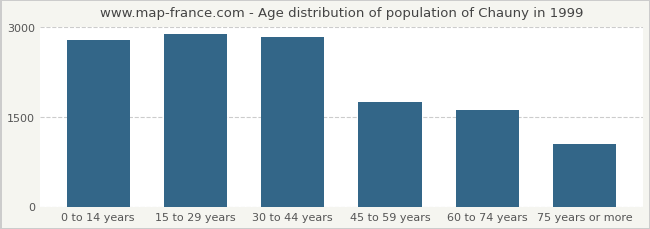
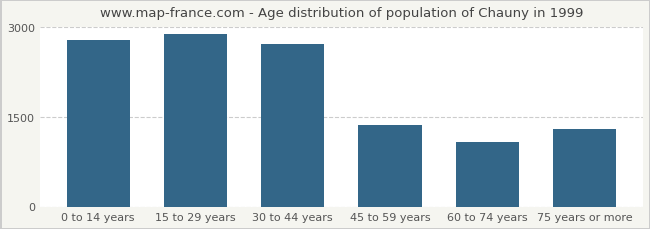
30 to 44 years: 2840 -> 2720
45 to 59 years: 1750 -> 1360
60 to 74 years: 1620 -> 1080
75 years or more: 1050 -> 1300
